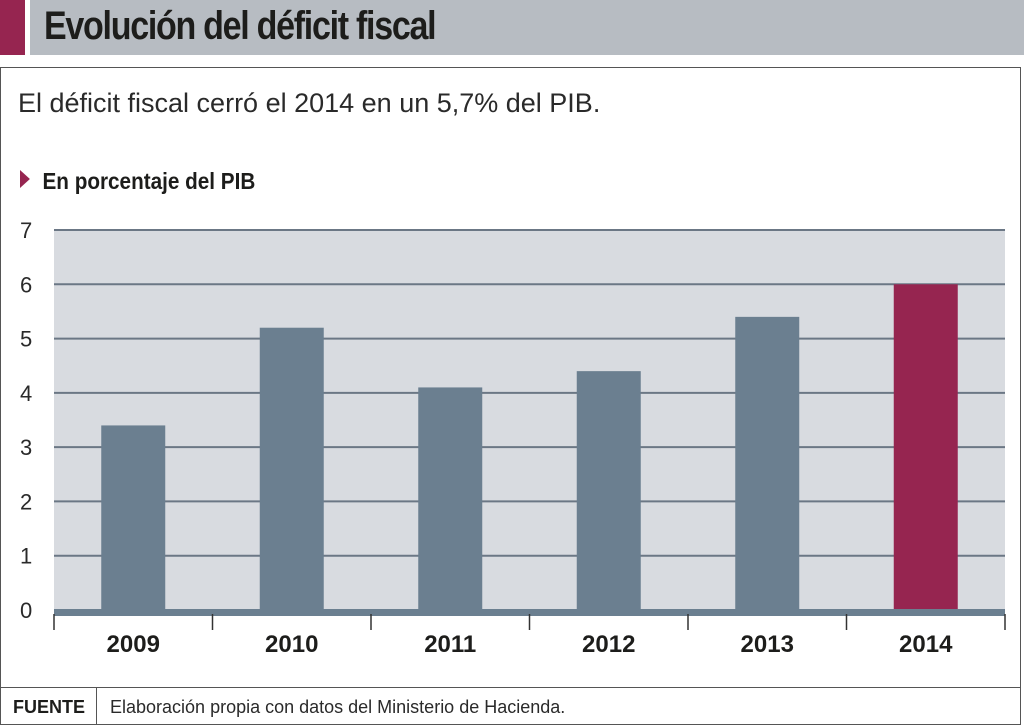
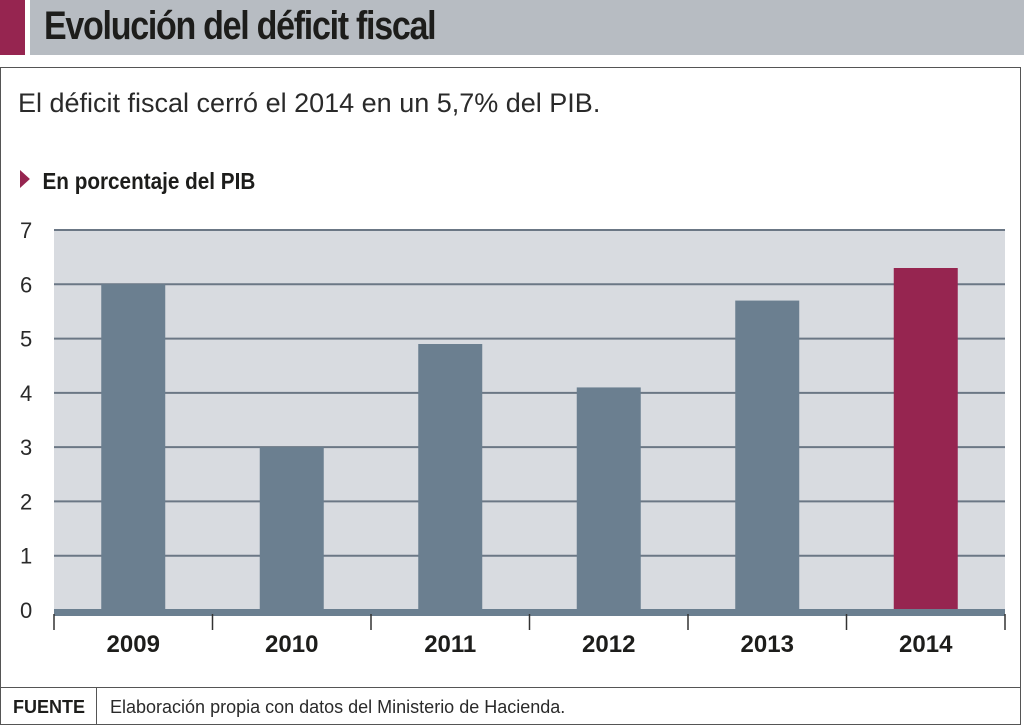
2009: 3.4 -> 6.0
2010: 5.2 -> 3.0
2011: 4.1 -> 4.9
2012: 4.4 -> 4.1
2013: 5.4 -> 5.7
2014: 6.0 -> 6.3
